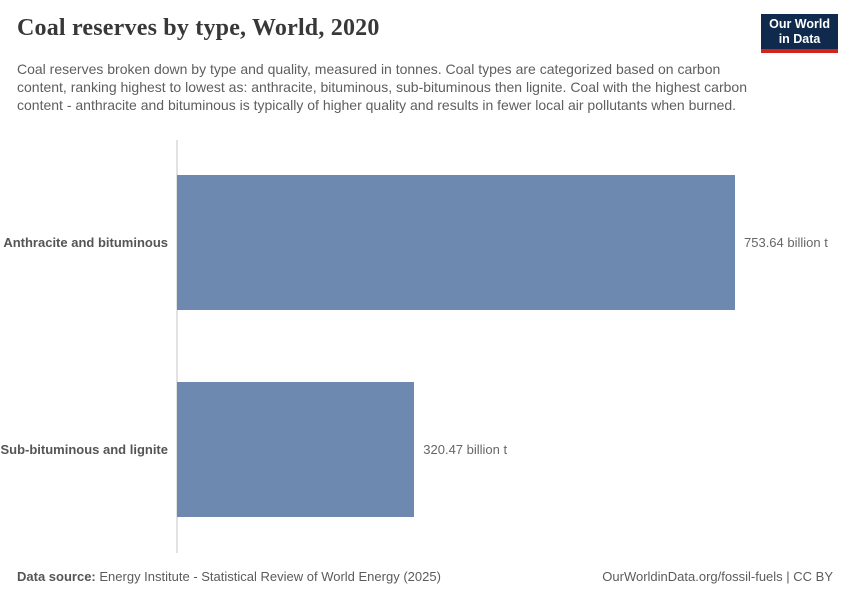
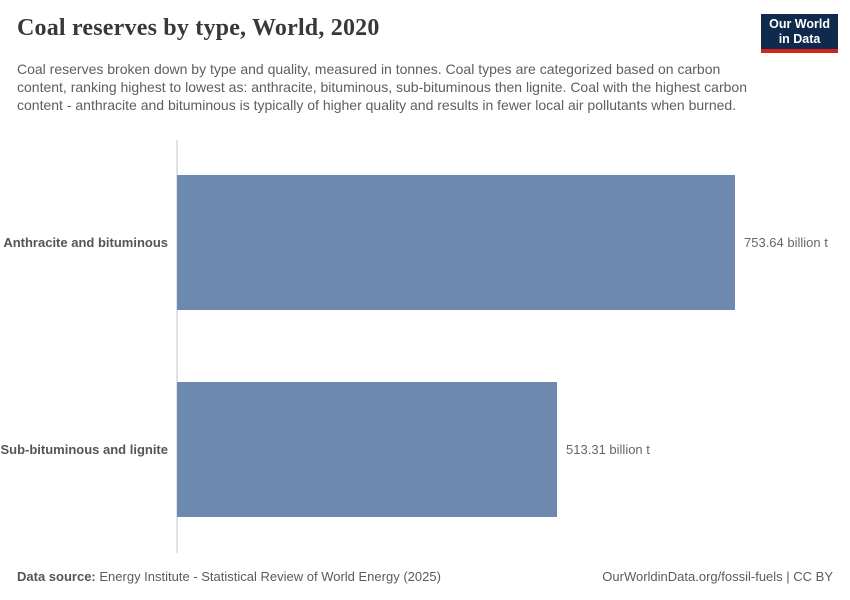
Sub-bituminous and lignite: 320.47 -> 513.31
